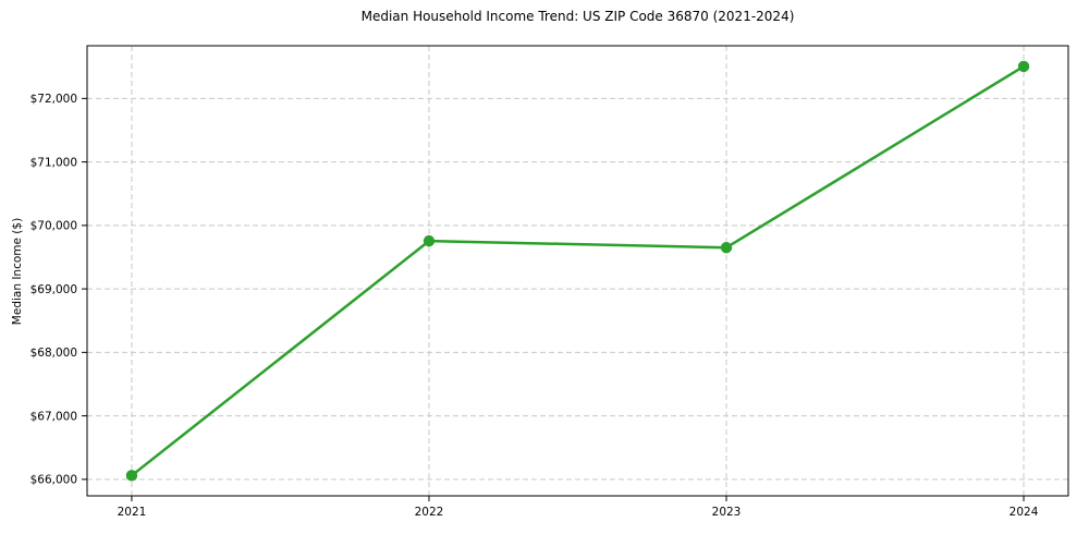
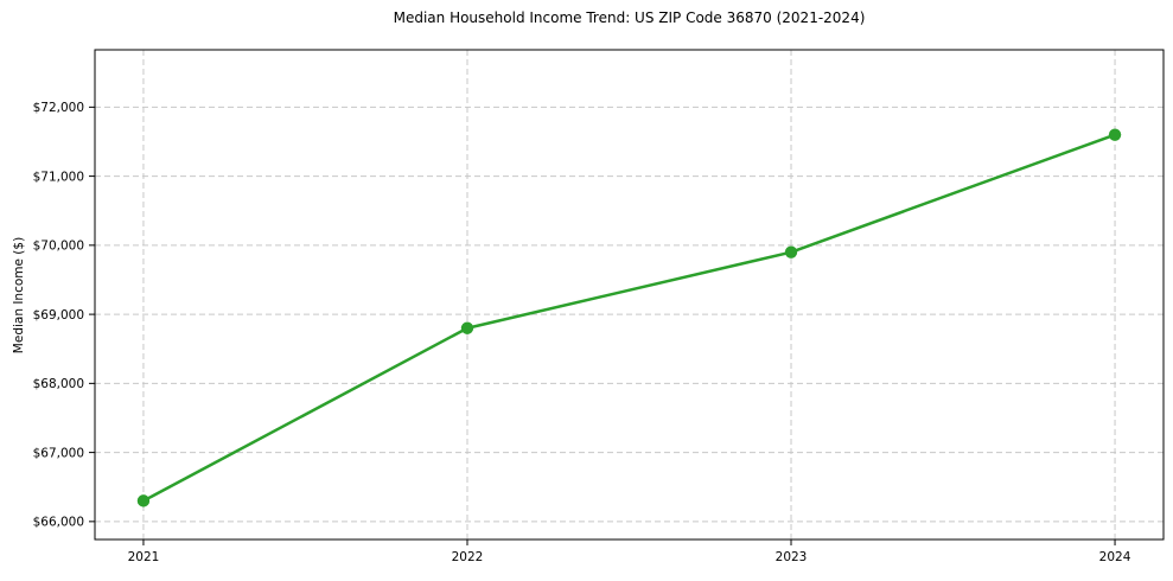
2021: $66100 -> $66300
2022: $69800 -> $68800
2023: $69600 -> $69900
2024: $72500 -> $71600
